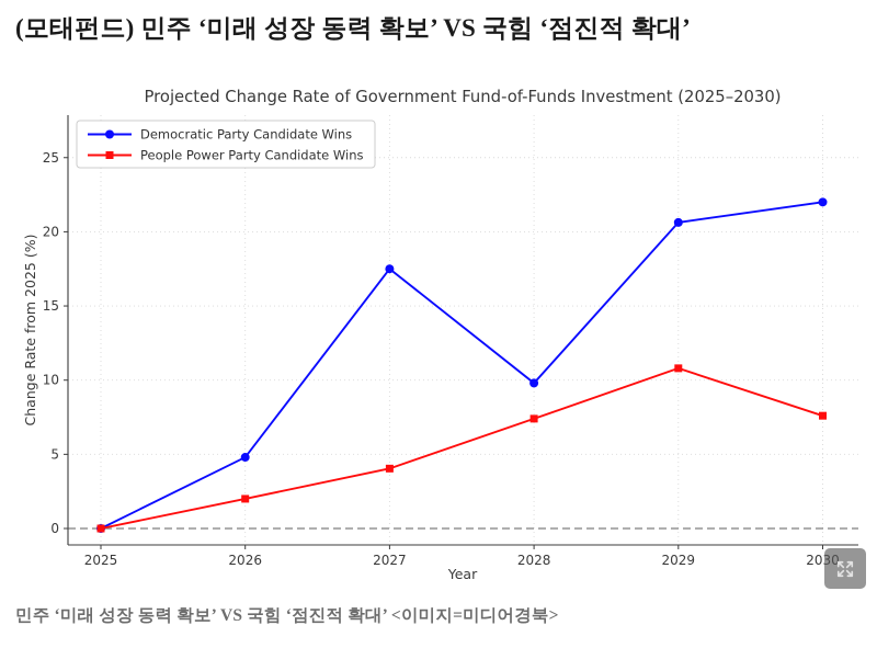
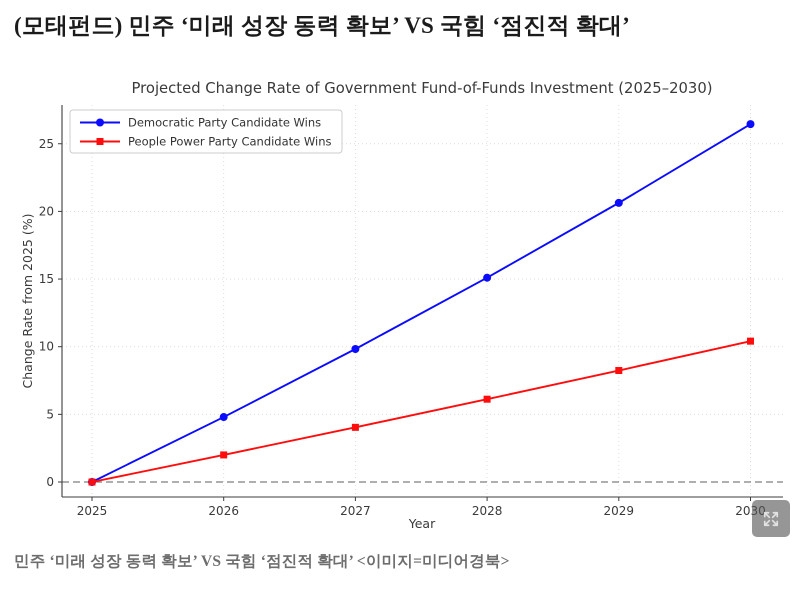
Democratic Party Candidate Wins/2027: 17.5 -> 9.8
Democratic Party Candidate Wins/2028: 9.8 -> 15.1
People Power Party Candidate Wins/2028: 7.4 -> 6.1
People Power Party Candidate Wins/2029: 10.8 -> 8.2
Democratic Party Candidate Wins/2030: 22.0 -> 26.4
People Power Party Candidate Wins/2030: 7.6 -> 10.4
